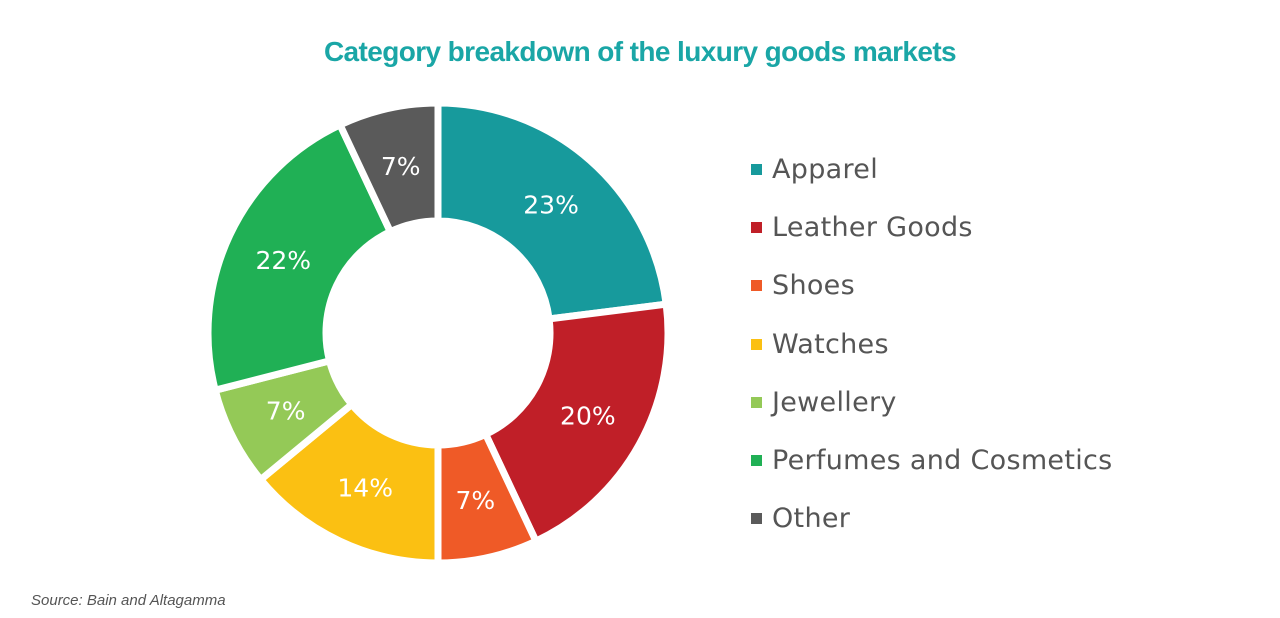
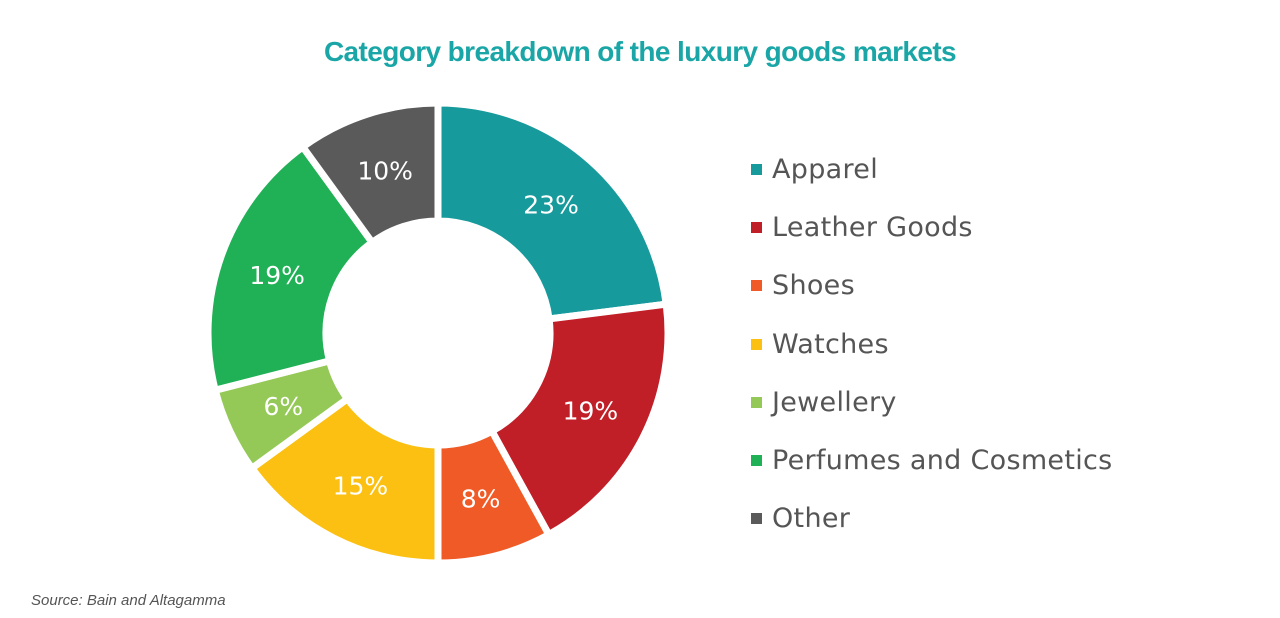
Leather Goods: 20% -> 19%
Shoes: 7% -> 8%
Watches: 14% -> 15%
Jewellery: 7% -> 6%
Perfumes and Cosmetics: 22% -> 19%
Other: 7% -> 10%
